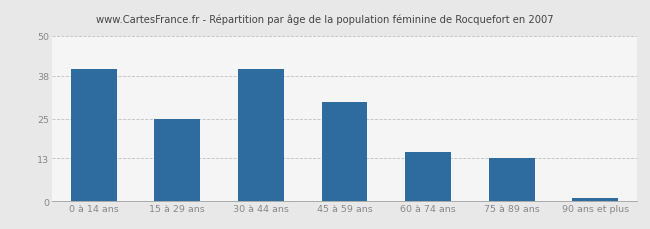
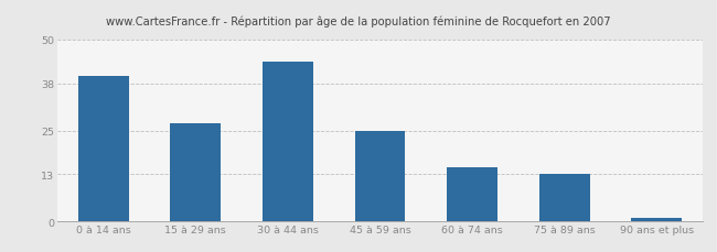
15 à 29 ans: 25 -> 27
30 à 44 ans: 40 -> 44
45 à 59 ans: 30 -> 25
